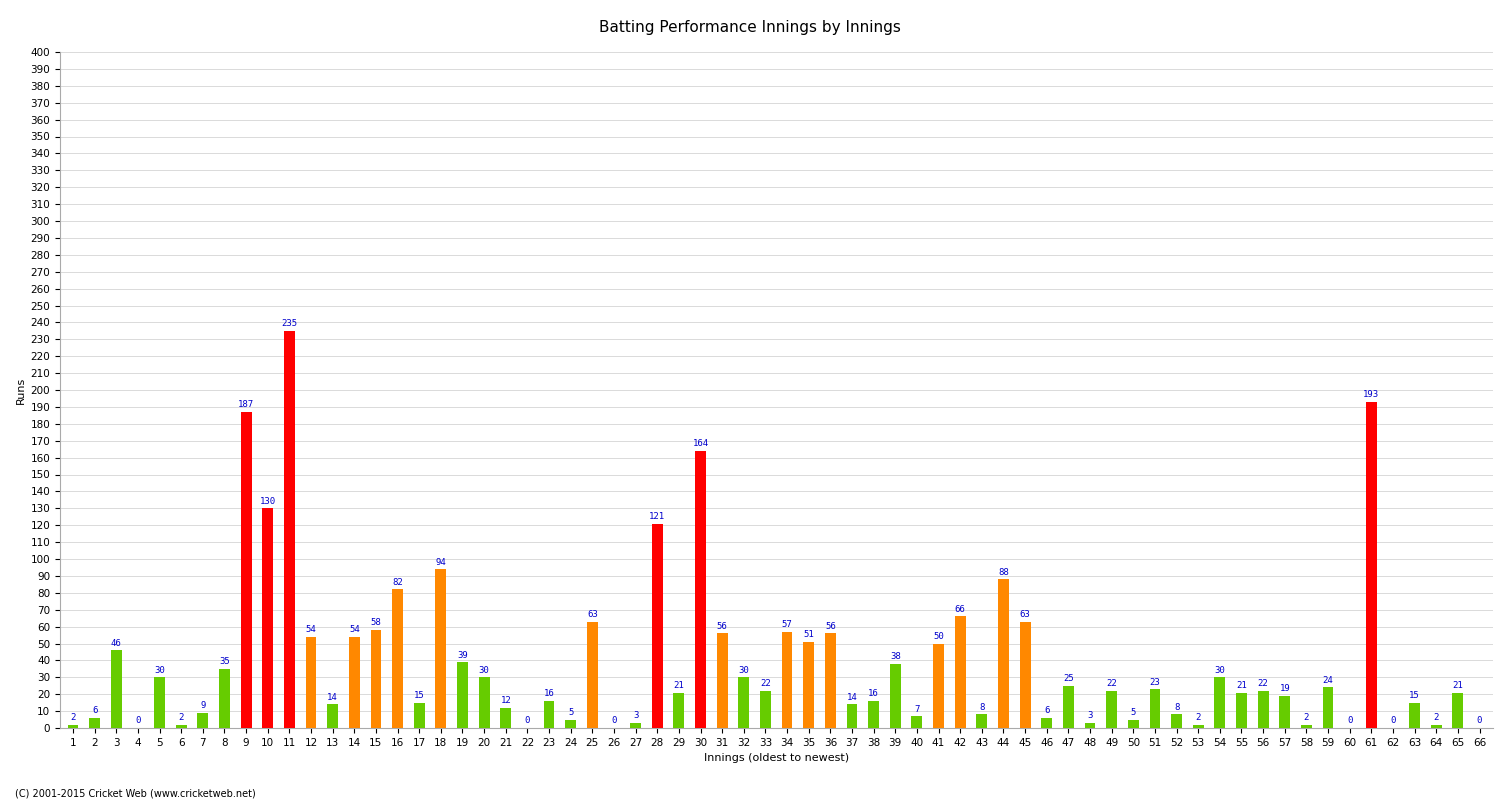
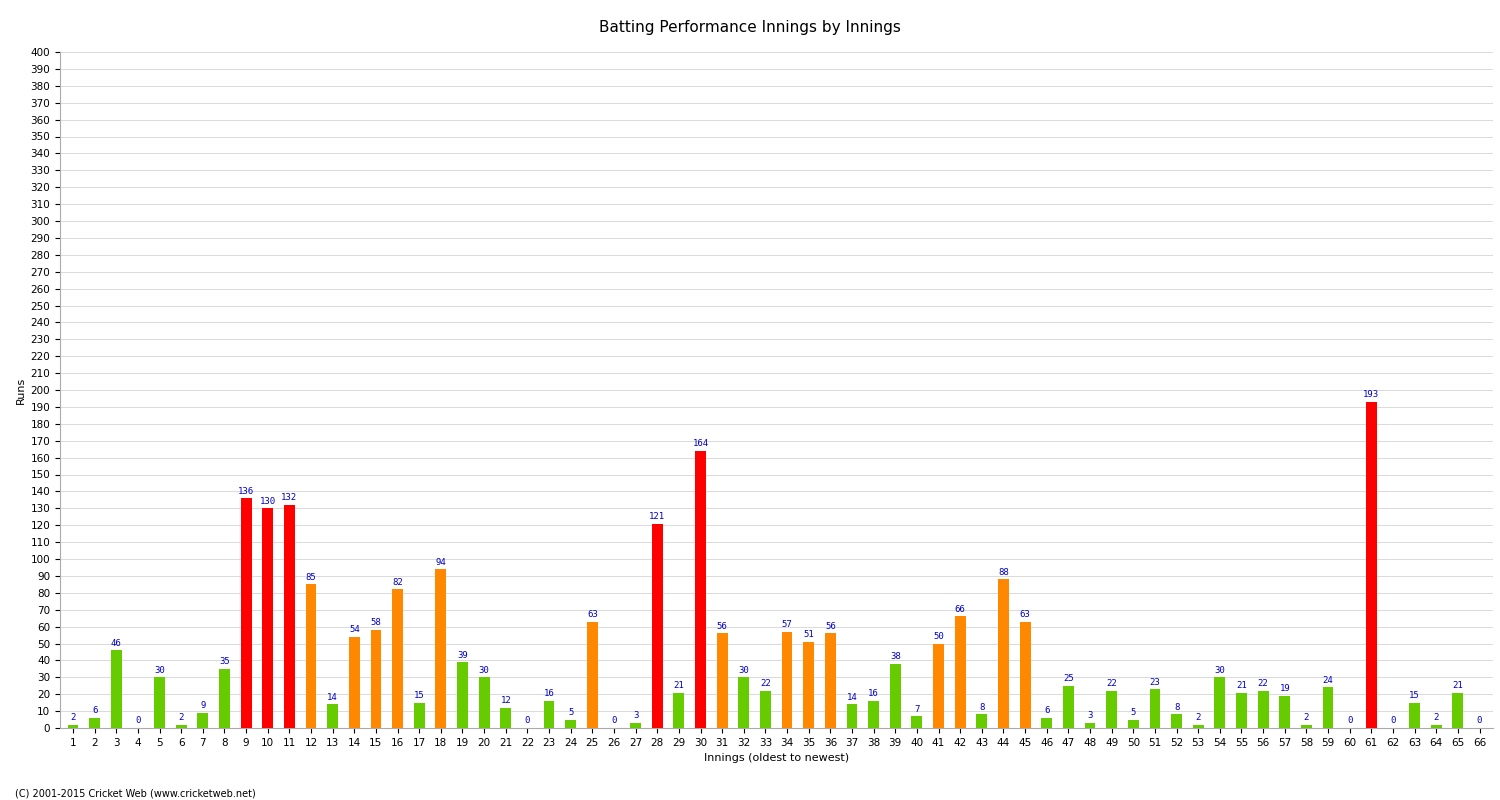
9: 187 -> 136
11: 235 -> 132
12: 54 -> 85
